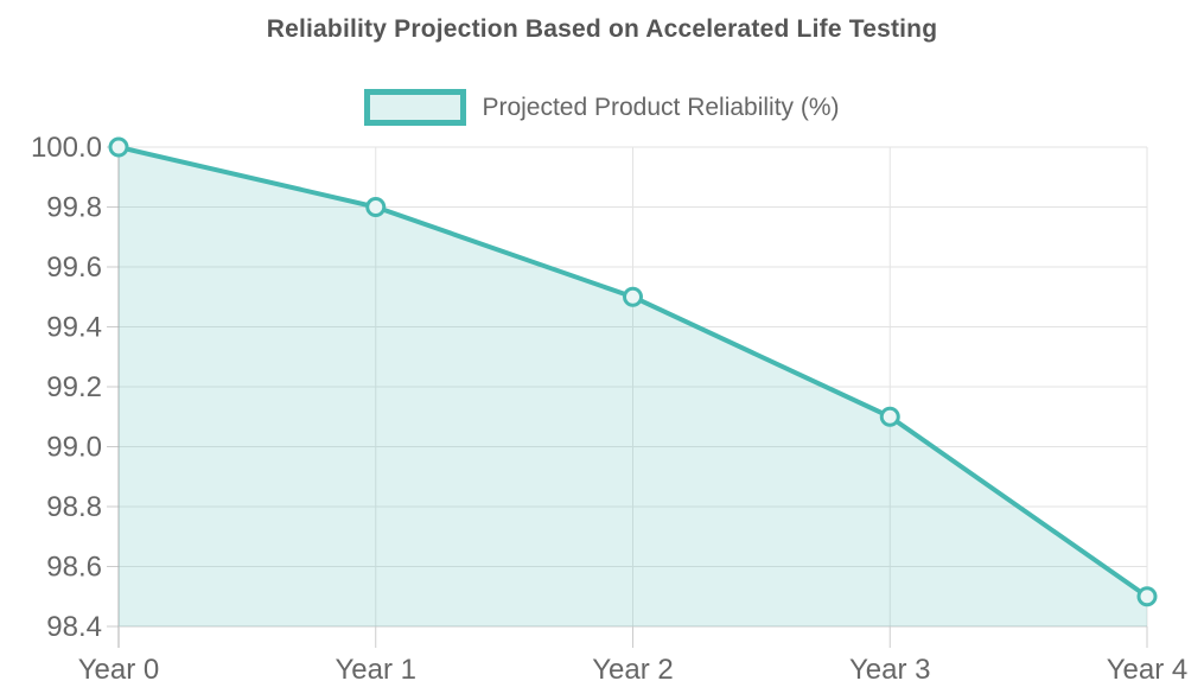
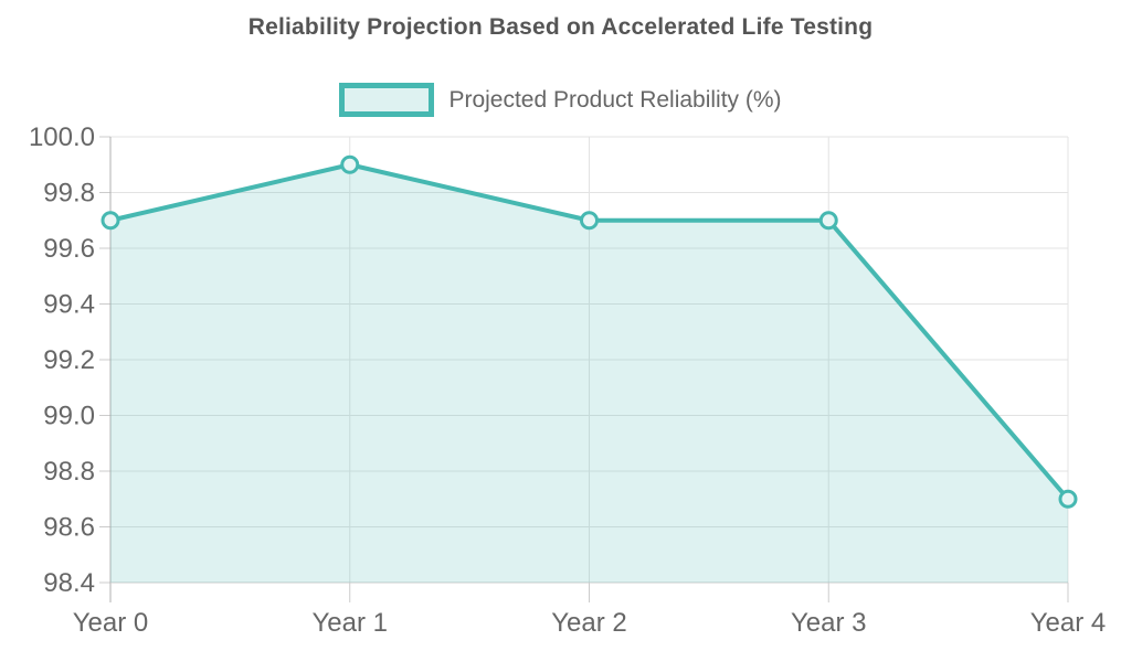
Year 0: 100.0 -> 99.7
Year 1: 99.8 -> 99.9
Year 2: 99.5 -> 99.7
Year 3: 99.1 -> 99.7
Year 4: 98.5 -> 98.7
